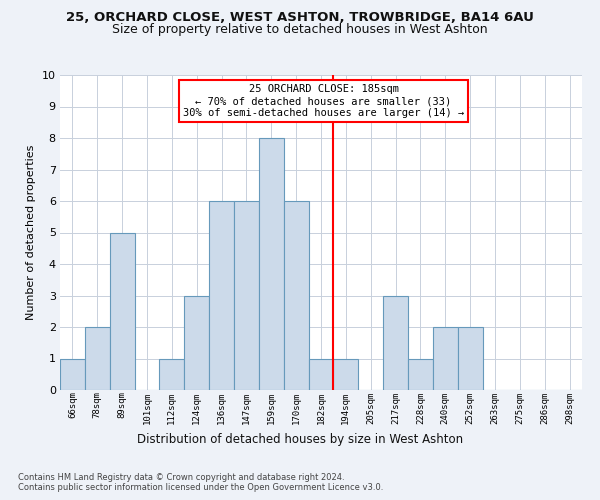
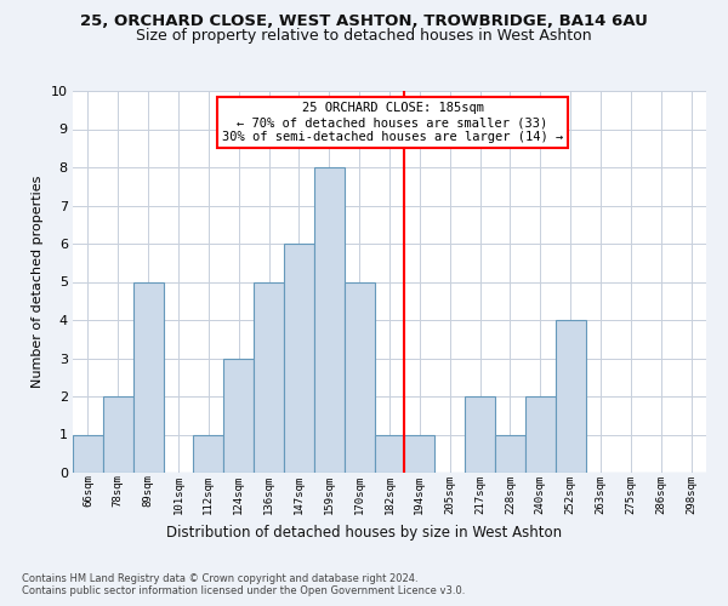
136sqm: 6 -> 5
170sqm: 6 -> 5
217sqm: 3 -> 2
252sqm: 2 -> 4
